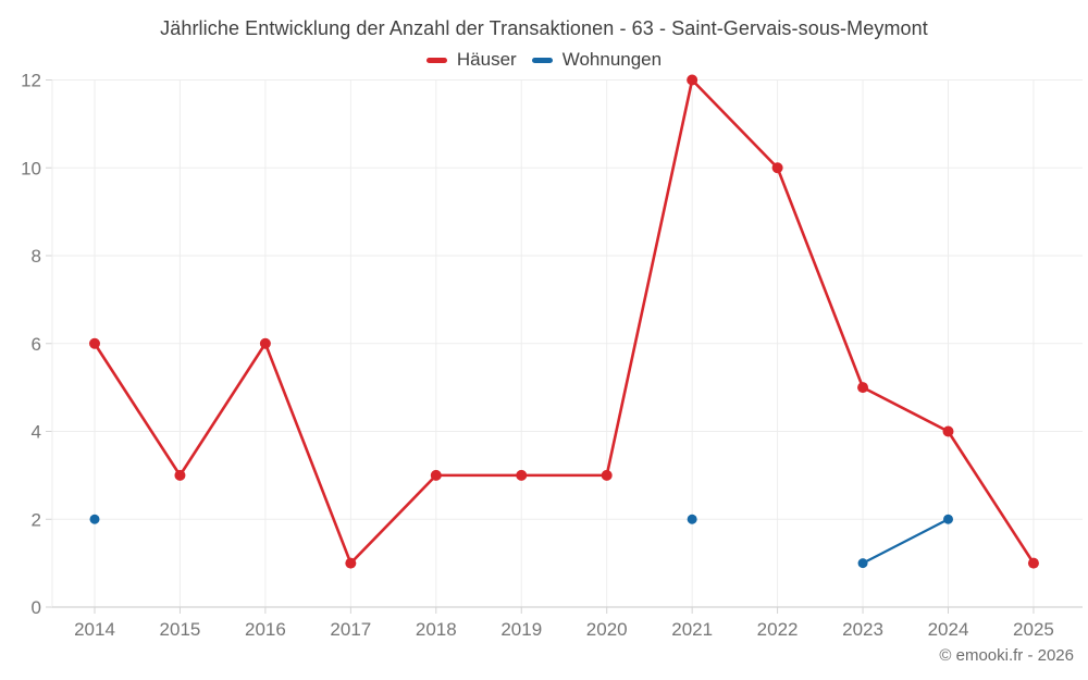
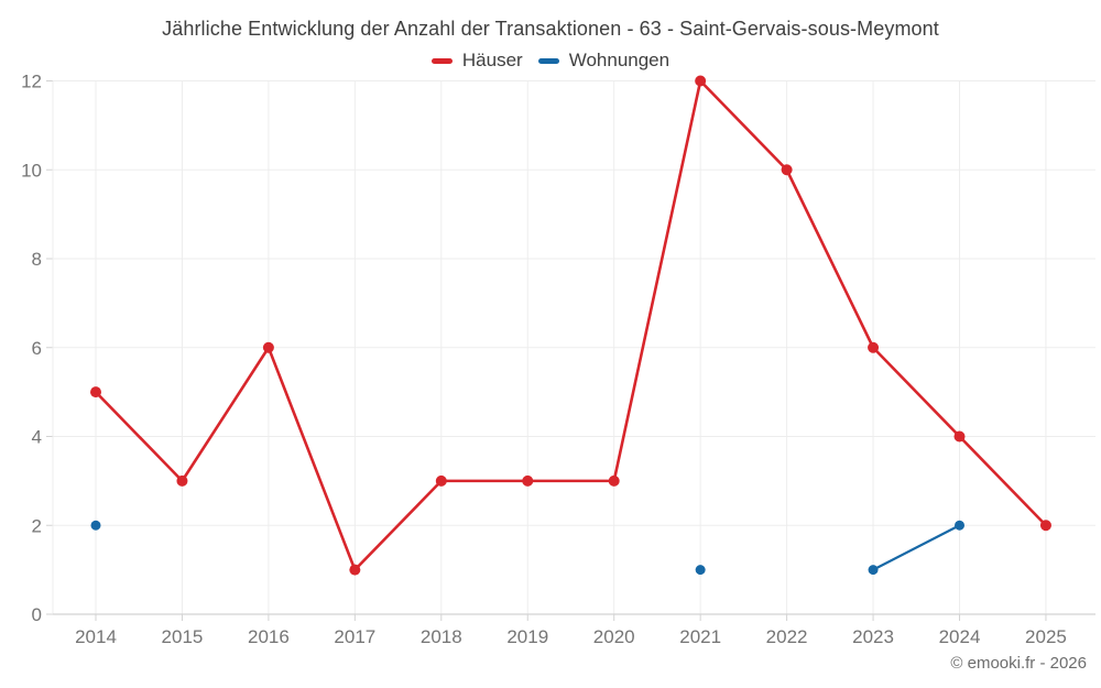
Häuser/2014: 6 -> 5
Wohnungen/2021: 2 -> 1
Häuser/2023: 5 -> 6
Häuser/2025: 1 -> 2
